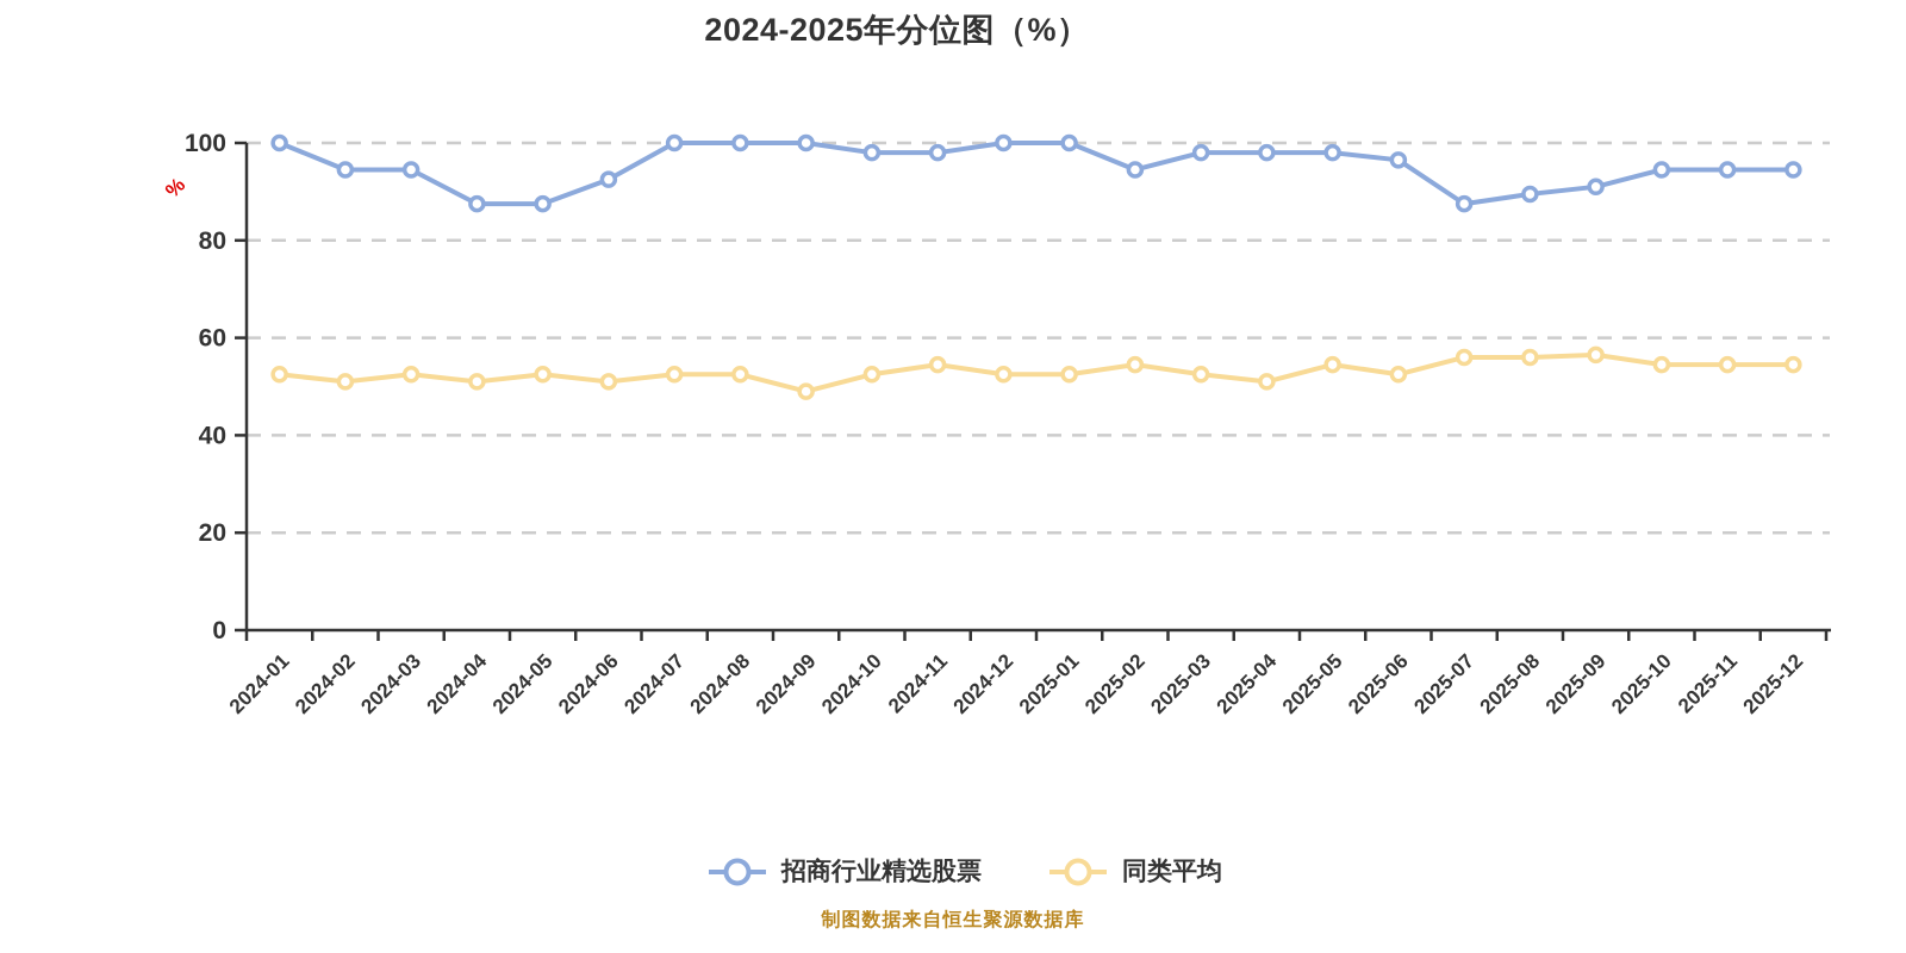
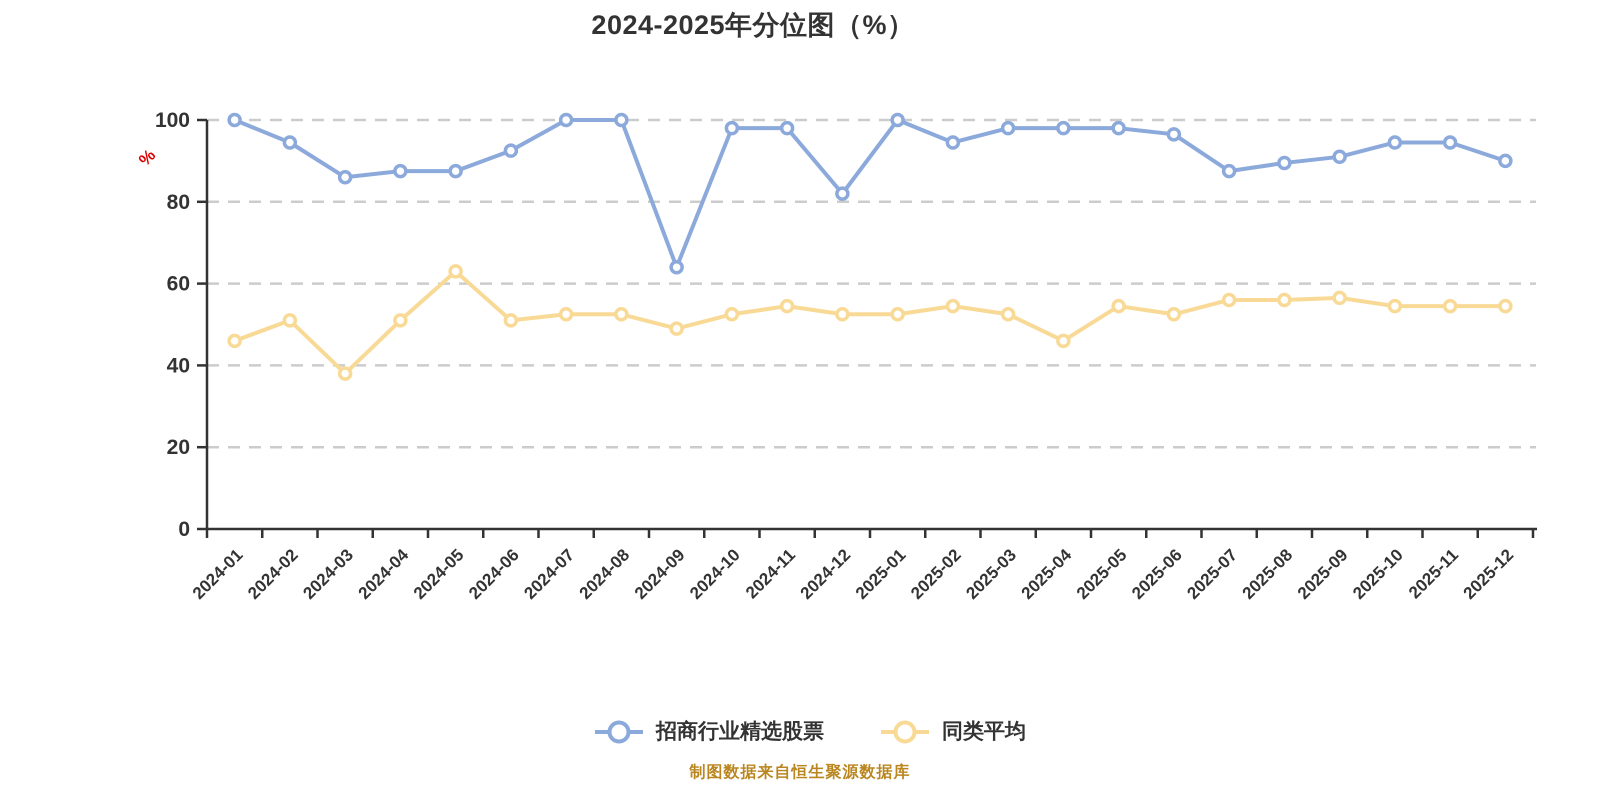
同类平均/2024-01: 52 -> 46
招商行业精选股票/2024-03: 94 -> 86
同类平均/2024-03: 52 -> 38
同类平均/2024-05: 52 -> 63
招商行业精选股票/2024-09: 100 -> 64
招商行业精选股票/2024-12: 100 -> 82
同类平均/2025-04: 51 -> 46
招商行业精选股票/2025-12: 94 -> 90
